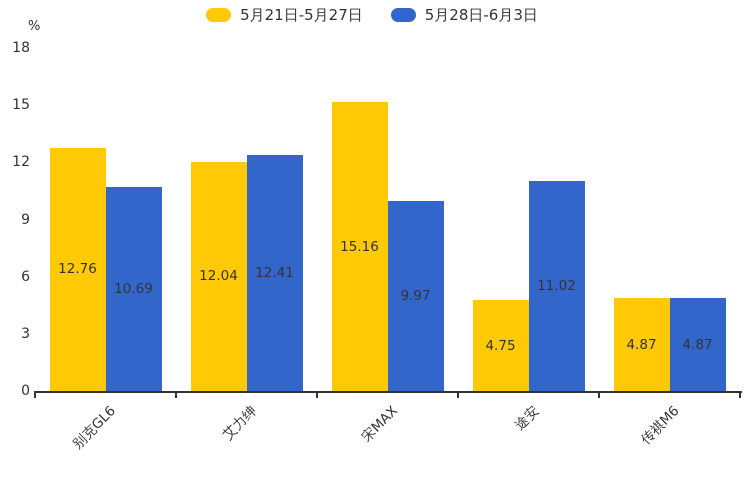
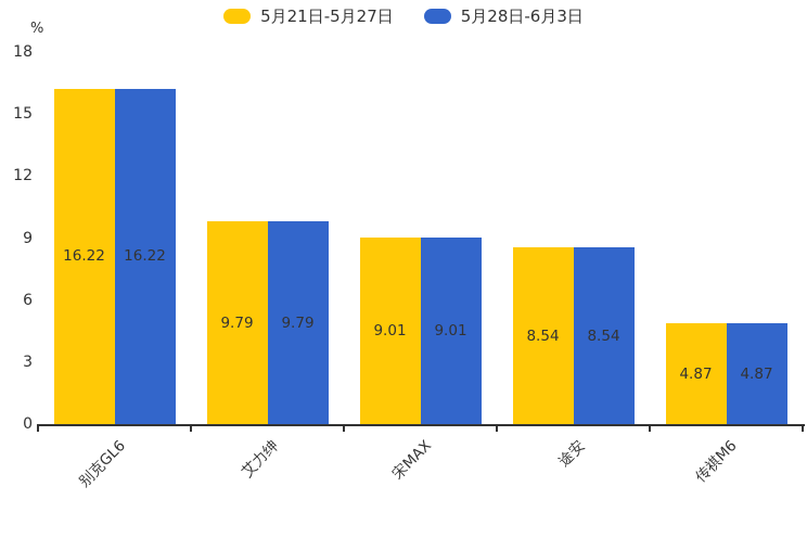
5月21日-5月27日/别克GL6: 12.76 -> 16.22
5月28日-6月3日/别克GL6: 10.69 -> 16.22
5月21日-5月27日/艾力绅: 12.04 -> 9.79
5月28日-6月3日/艾力绅: 12.41 -> 9.79
5月21日-5月27日/宋MAX: 15.16 -> 9.01
5月28日-6月3日/宋MAX: 9.97 -> 9.01
5月21日-5月27日/途安: 4.75 -> 8.54
5月28日-6月3日/途安: 11.02 -> 8.54
